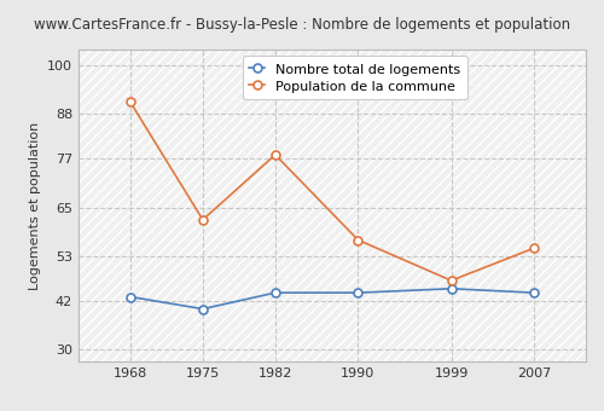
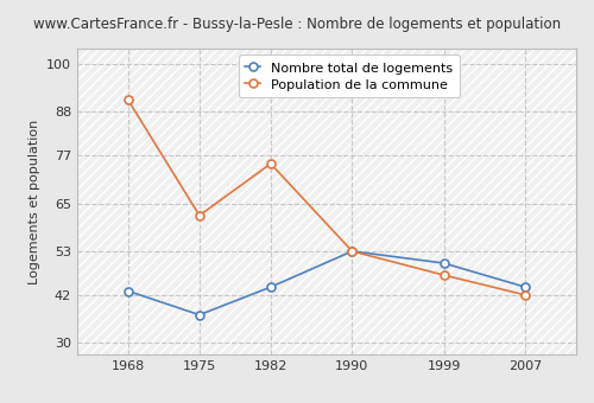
Nombre total de logements/1975: 40 -> 37
Population de la commune/1982: 78 -> 75
Nombre total de logements/1990: 44 -> 53
Population de la commune/1990: 57 -> 53
Nombre total de logements/1999: 45 -> 50
Population de la commune/2007: 55 -> 42
